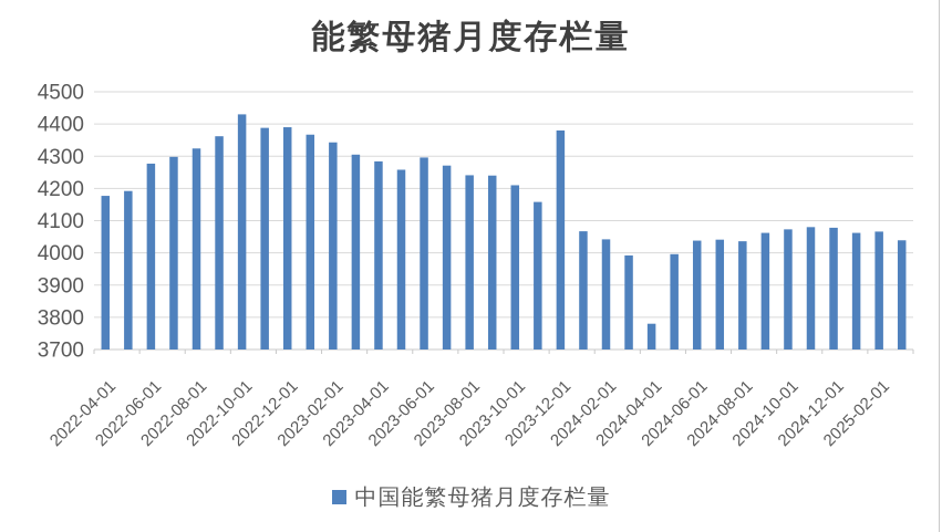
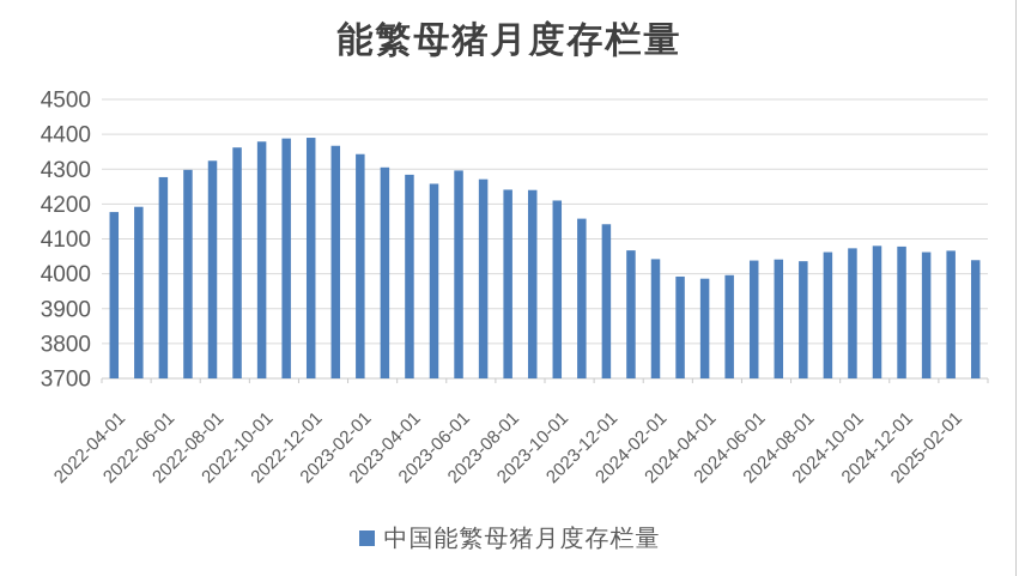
2022-10-01: 4430 -> 4380
2023-12-01: 4380 -> 4140
2024-04-01: 3780 -> 3990
